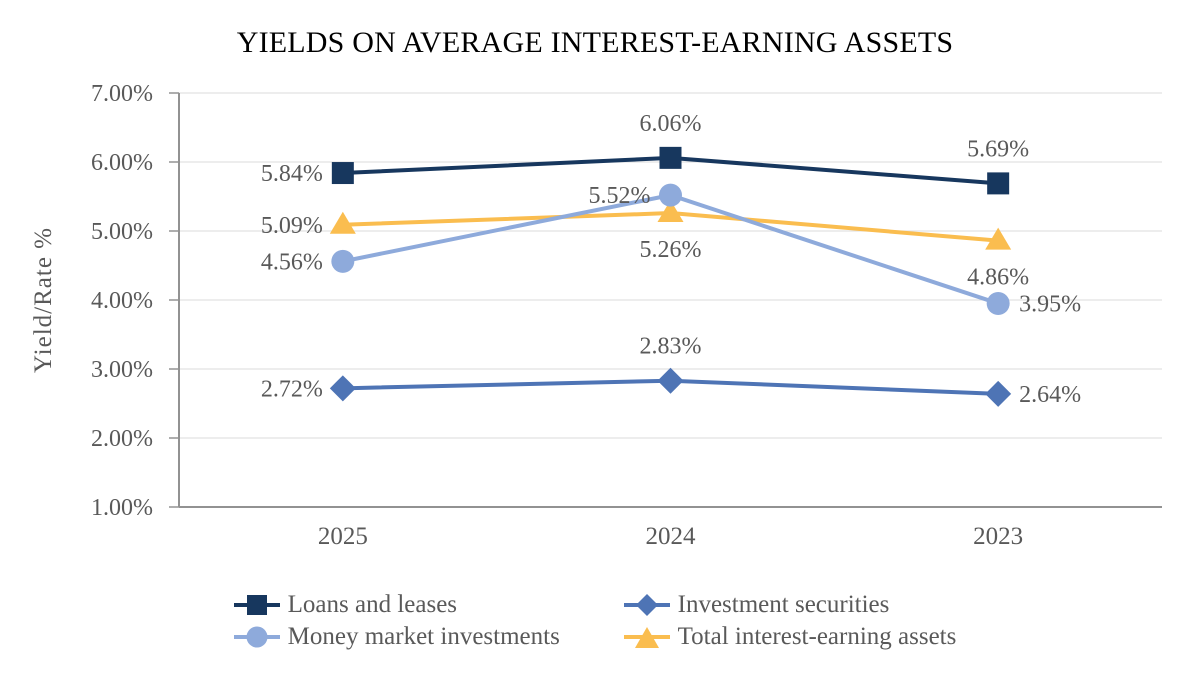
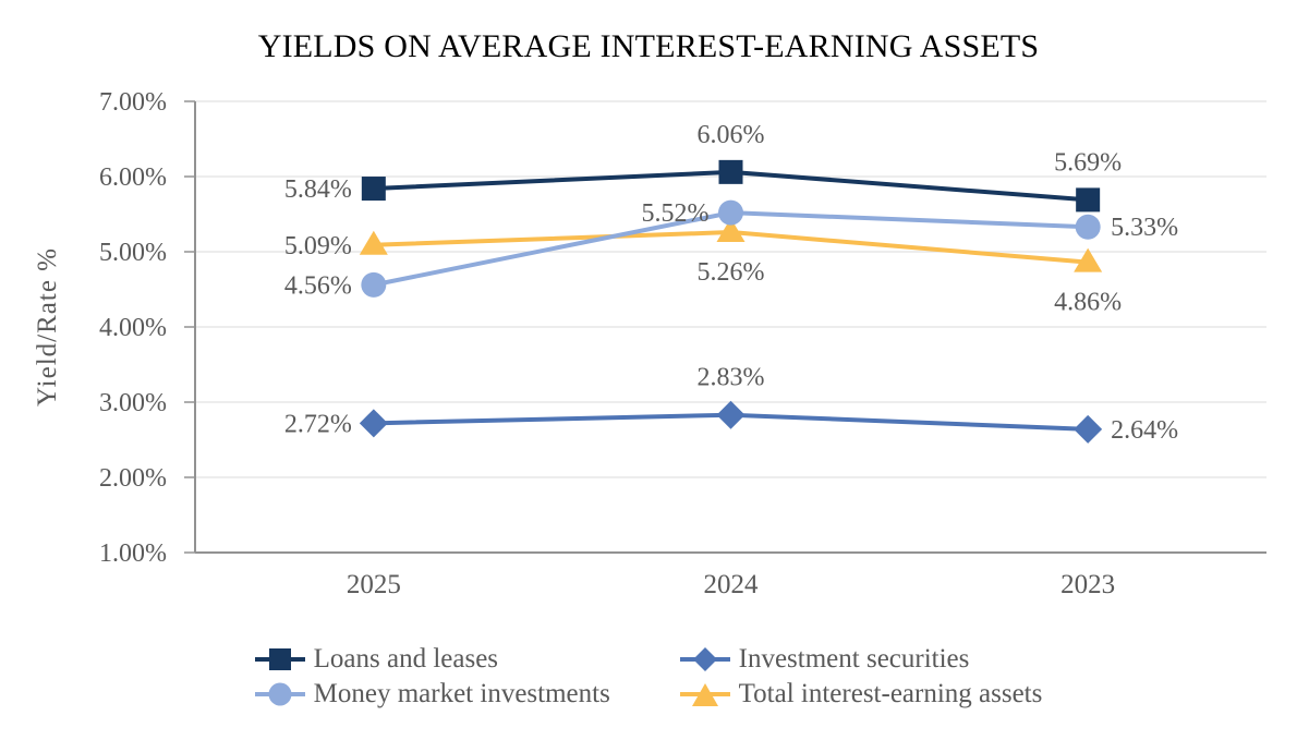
Money market investments/2023: 3.95% -> 5.33%
